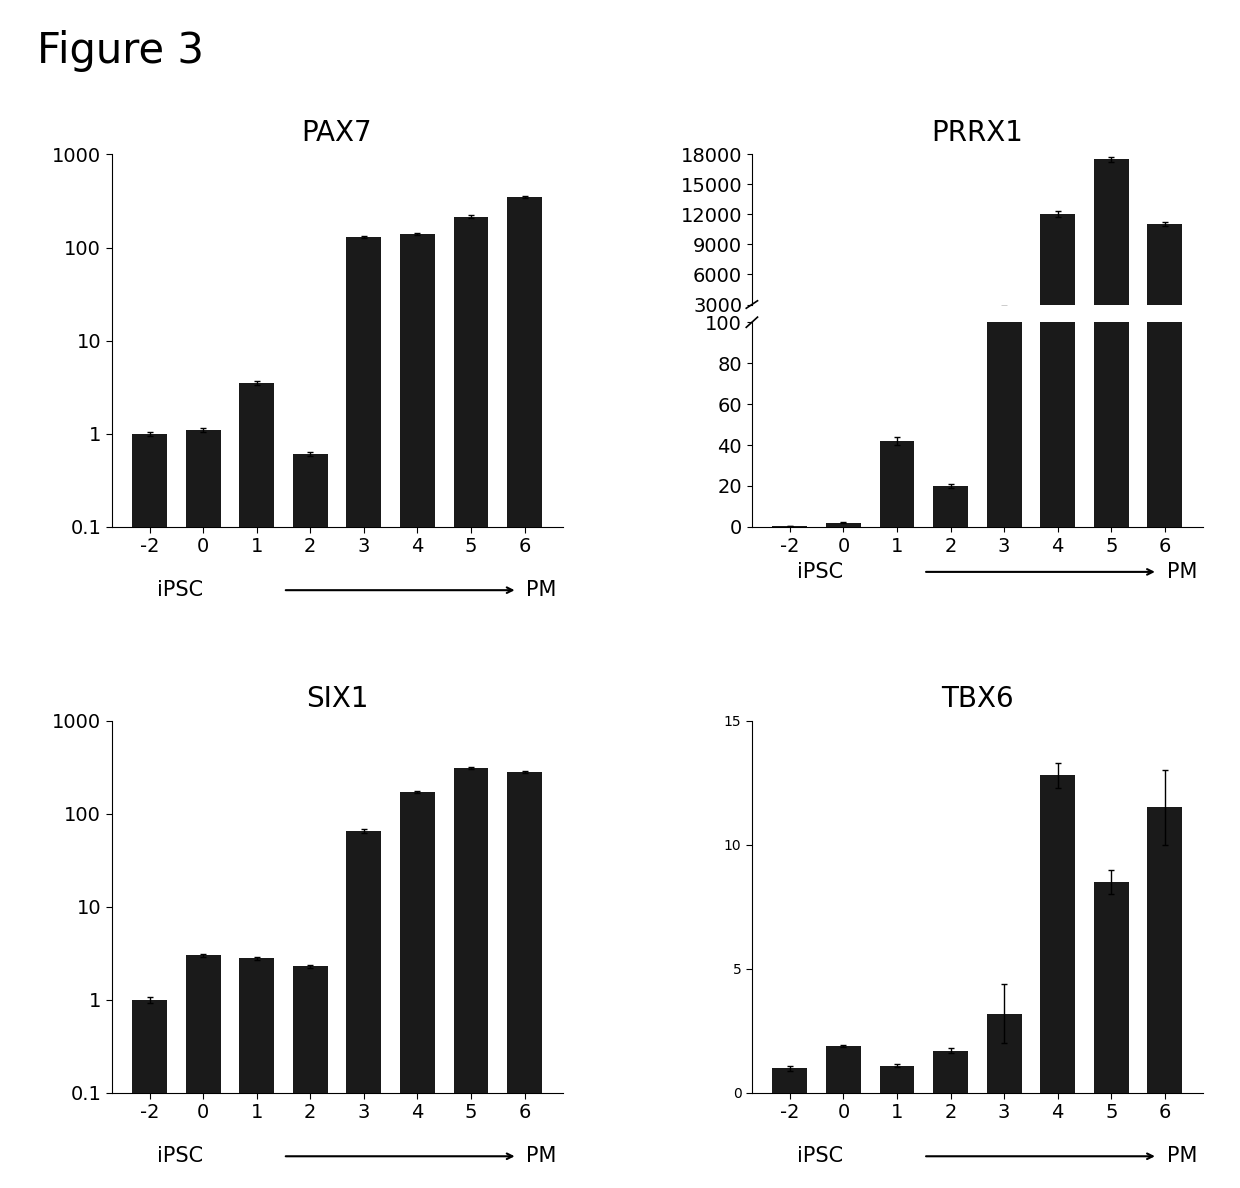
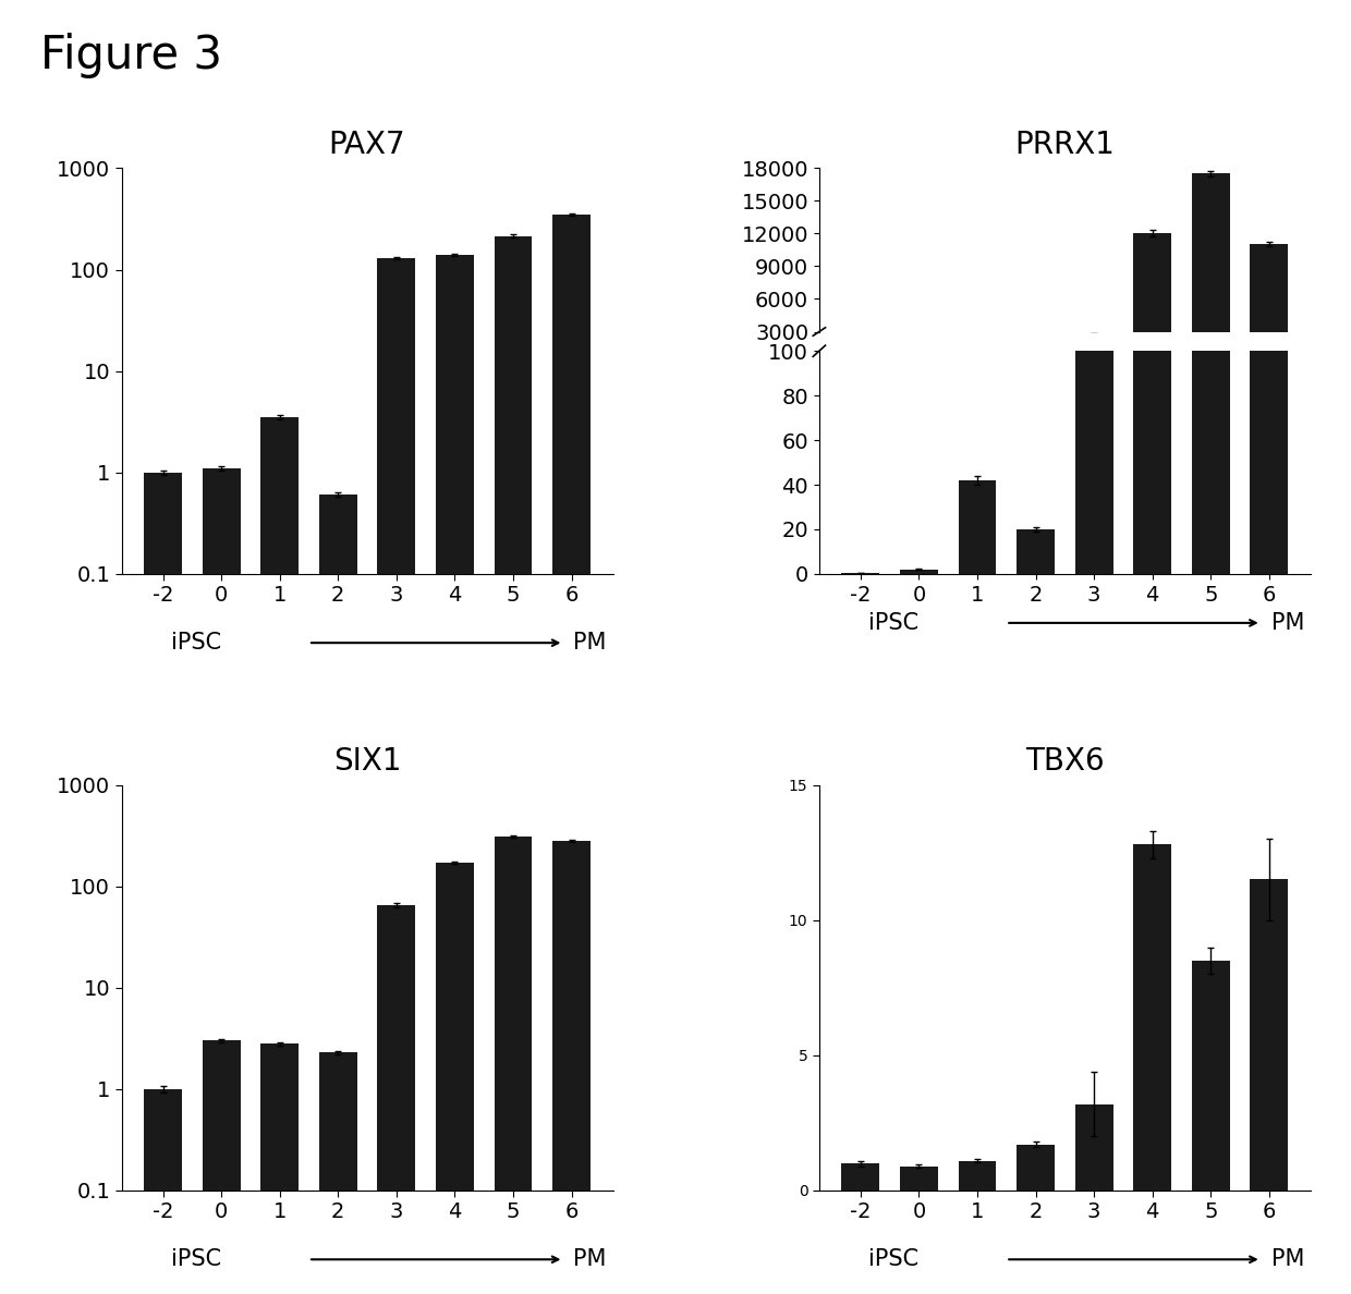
TBX6/0: 1.9 -> 0.9
